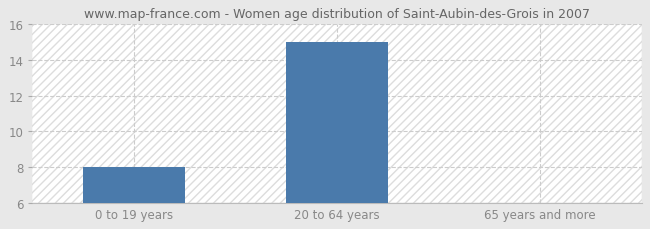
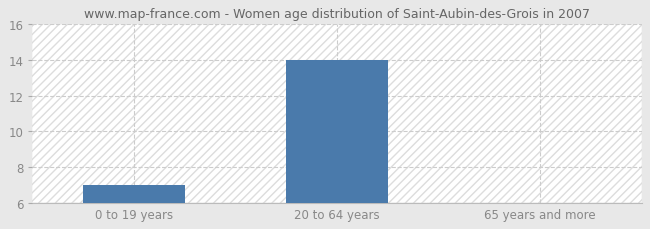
0 to 19 years: 8.0 -> 7.0
20 to 64 years: 15.0 -> 14.0
